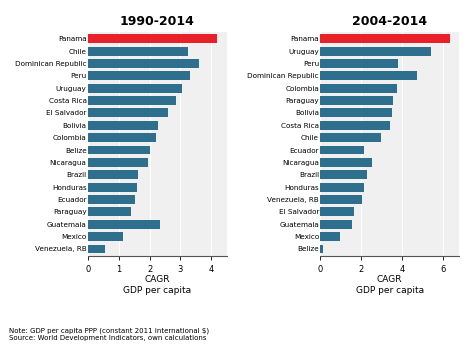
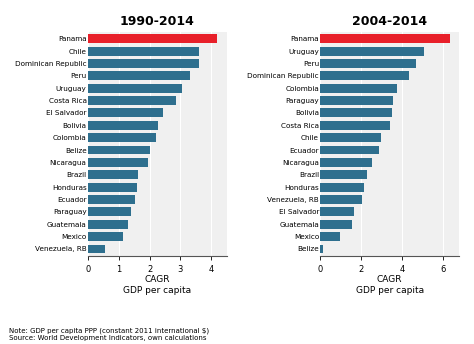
1990-2014/Chile: 3.25 -> 3.60
1990-2014/El Salvador: 2.60 -> 2.42
1990-2014/Guatemala: 2.35 -> 1.30
2004-2014/Uruguay: 5.45 -> 5.10
2004-2014/Peru: 3.80 -> 4.70
2004-2014/Dominican Republic: 4.75 -> 4.35
2004-2014/Ecuador: 2.15 -> 2.85
